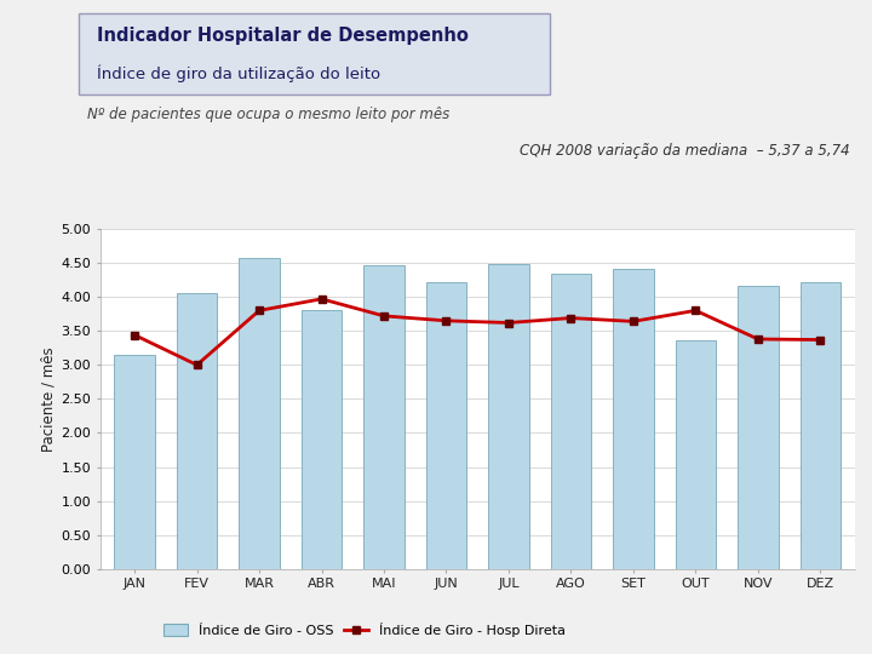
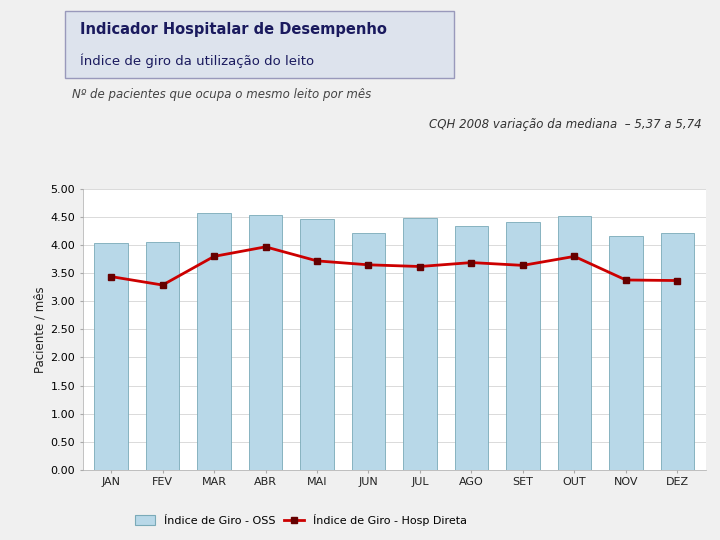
Índice de Giro - OSS/JAN: 3.14 -> 4.04
Índice de Giro - Hosp Direta/FEV: 3.00 -> 3.29
Índice de Giro - OSS/ABR: 3.80 -> 4.53
Índice de Giro - OSS/OUT: 3.36 -> 4.52
